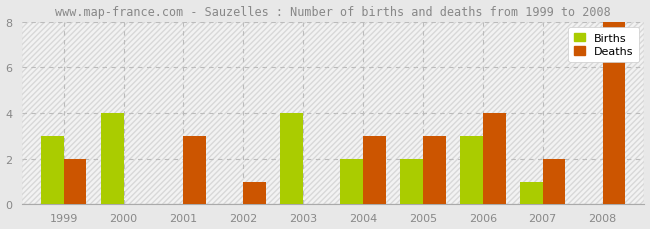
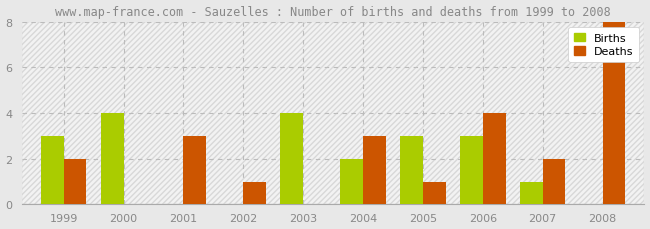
Births/2005: 2 -> 3
Deaths/2005: 3 -> 1
